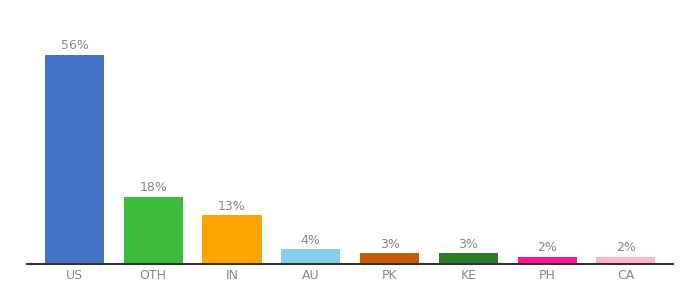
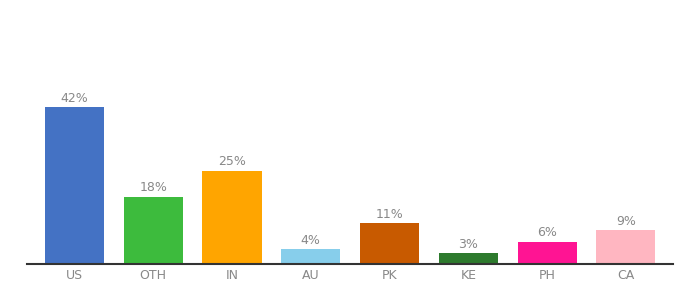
US: 56% -> 42%
IN: 13% -> 25%
PK: 3% -> 11%
PH: 2% -> 6%
CA: 2% -> 9%
